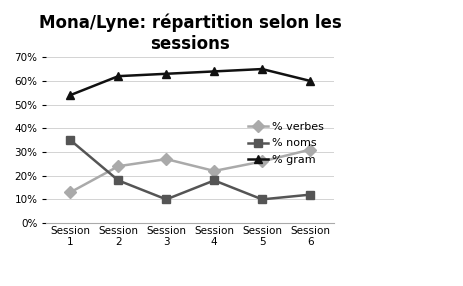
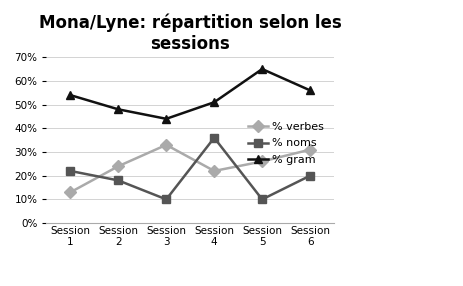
% noms/Session 1: 35% -> 22%
% gram/Session 2: 62% -> 48%
% verbes/Session 3: 27% -> 33%
% gram/Session 3: 63% -> 44%
% noms/Session 4: 18% -> 36%
% gram/Session 4: 64% -> 51%
% noms/Session 6: 12% -> 20%
% gram/Session 6: 60% -> 56%
